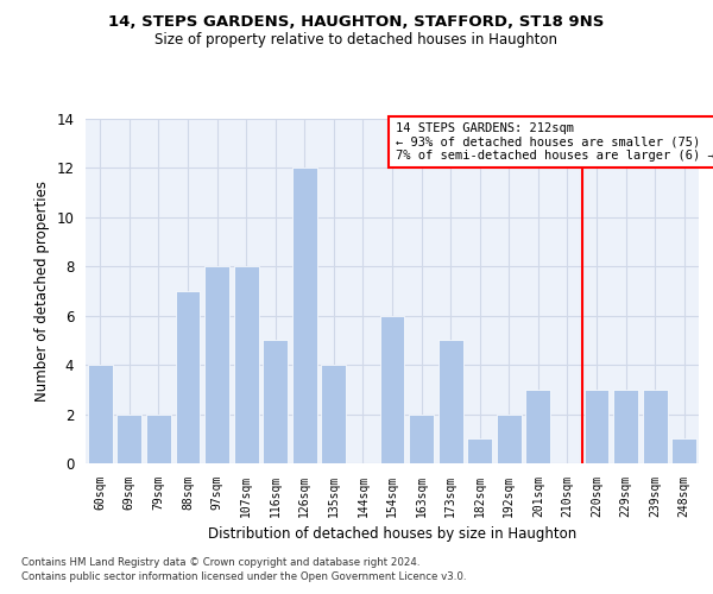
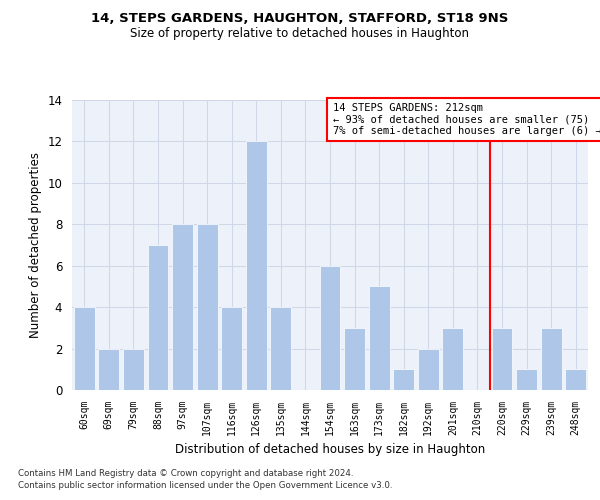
116sqm: 5 -> 4
163sqm: 2 -> 3
229sqm: 3 -> 1
